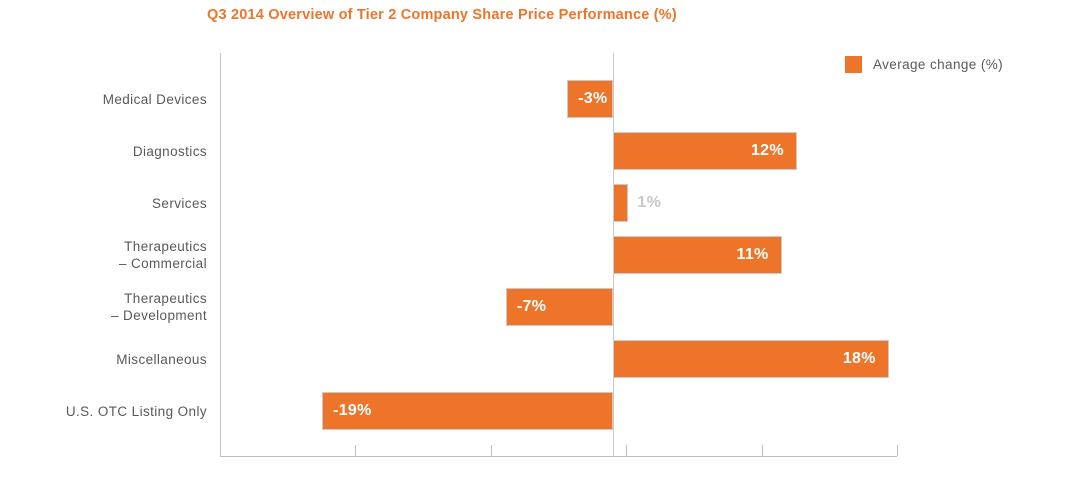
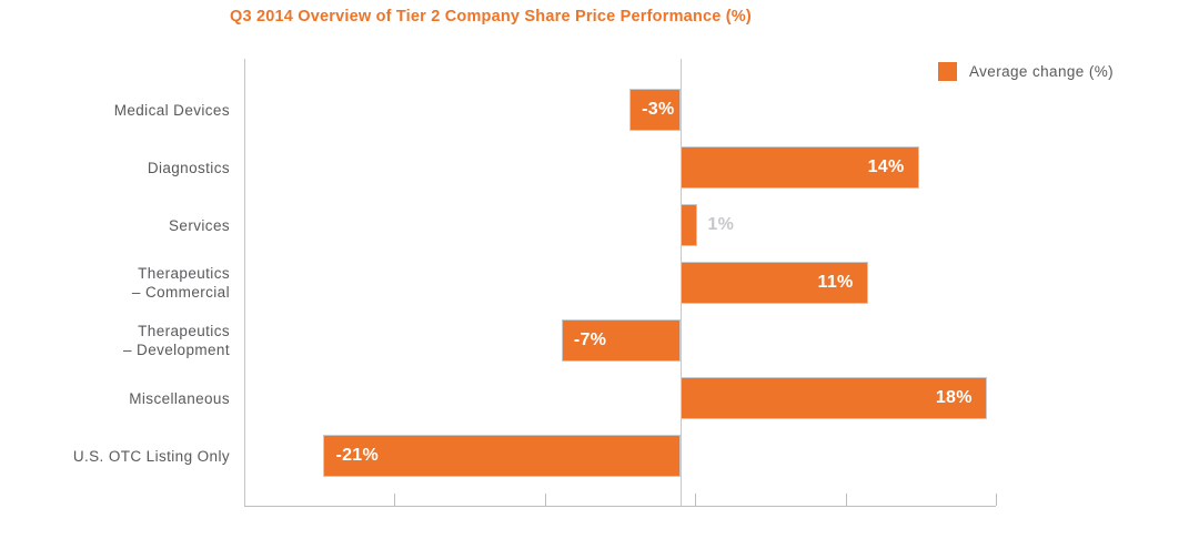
Diagnostics: 12% -> 14%
U.S. OTC Listing Only: -19% -> -21%
